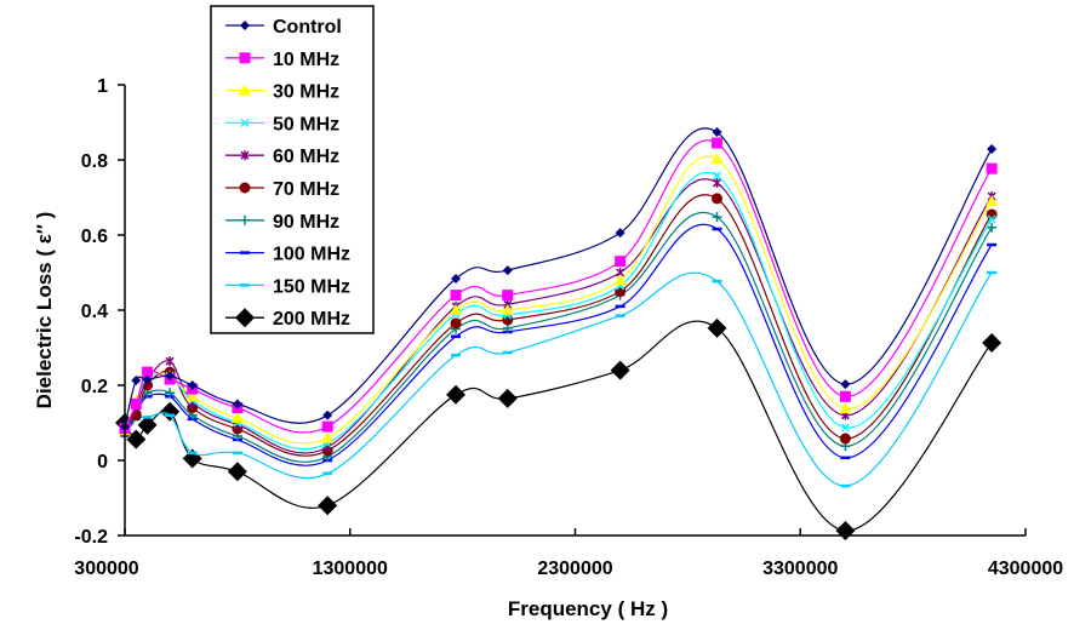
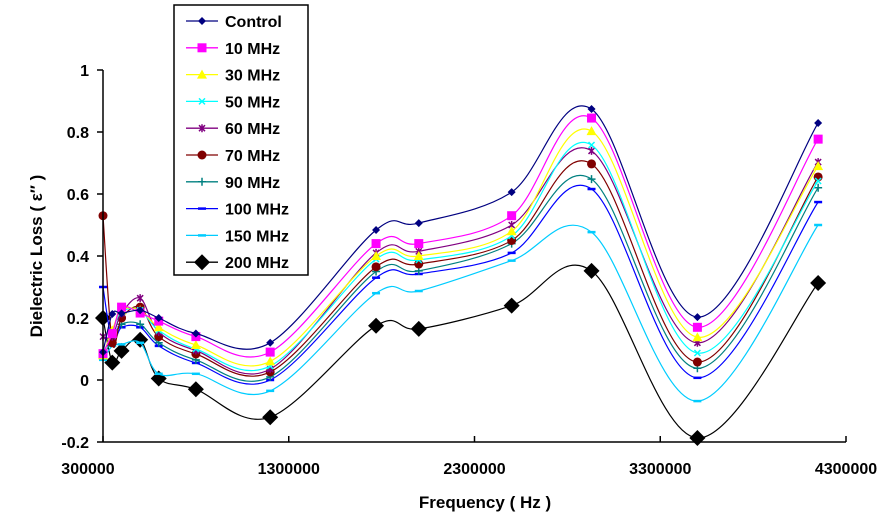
60 MHz/300000: 0.08 -> 0.14
70 MHz/300000: 0.07 -> 0.53
100 MHz/300000: 0.07 -> 0.30
200 MHz/300000: 0.10 -> 0.20
